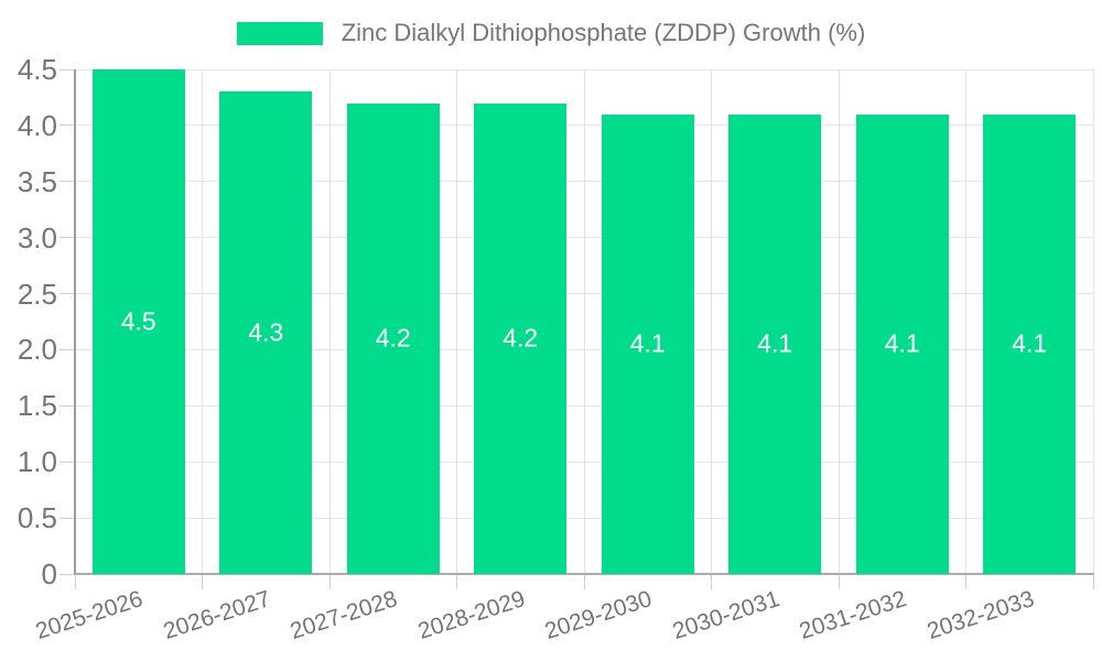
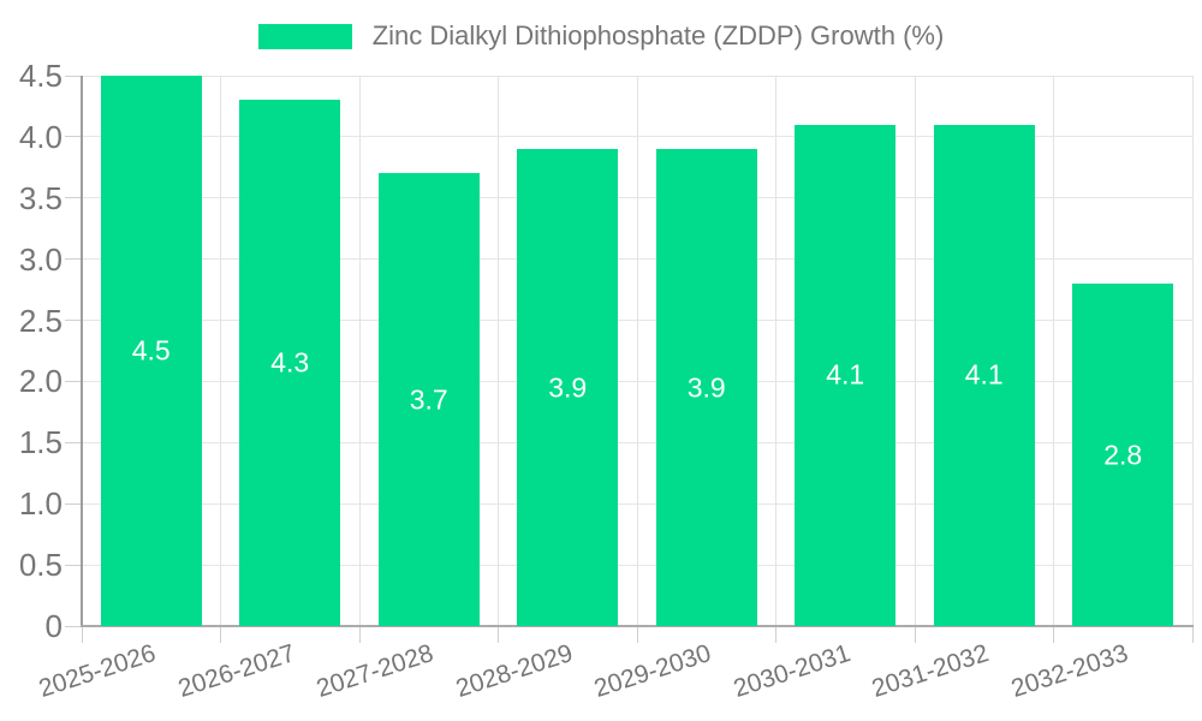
2027-2028: 4.2 -> 3.7
2028-2029: 4.2 -> 3.9
2029-2030: 4.1 -> 3.9
2032-2033: 4.1 -> 2.8
